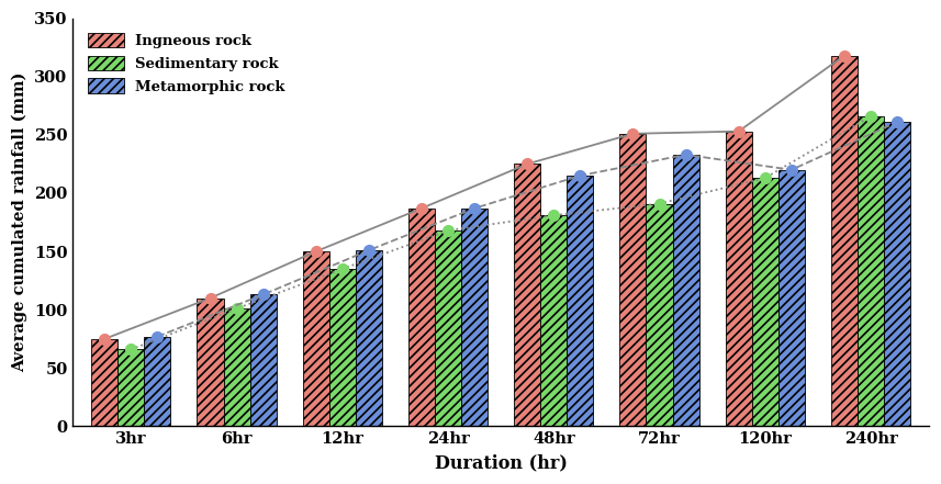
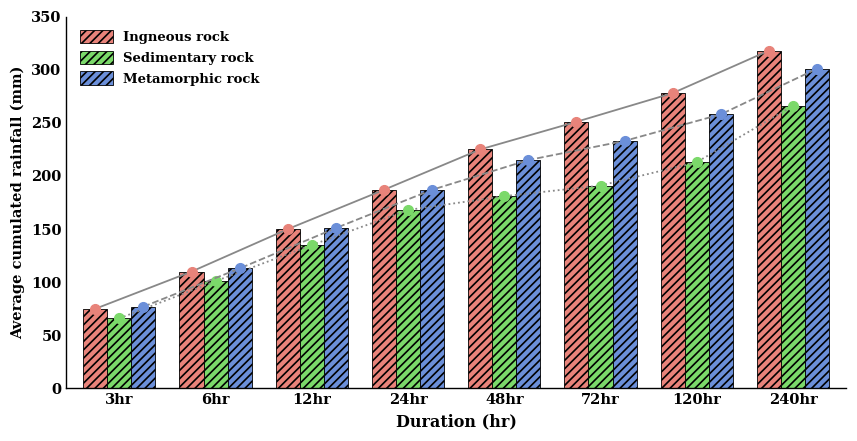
Ingneous rock/120hr: 253 -> 278
Metamorphic rock/120hr: 220 -> 258
Metamorphic rock/240hr: 261 -> 301
